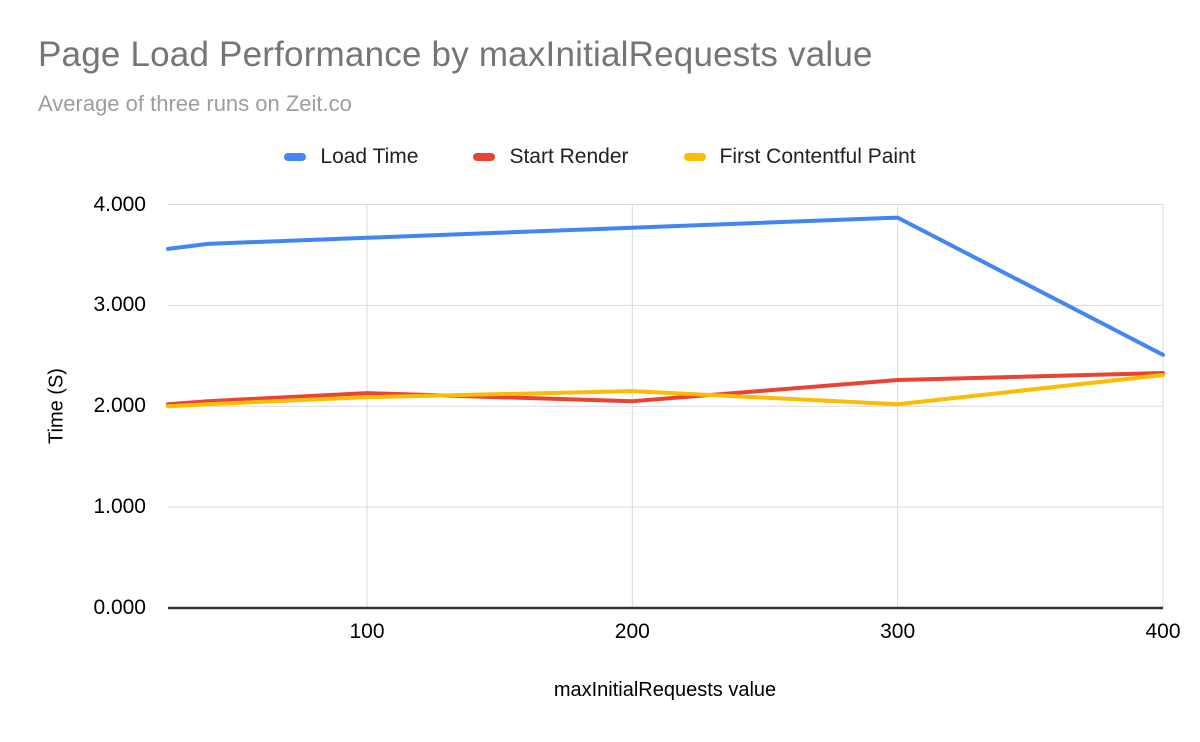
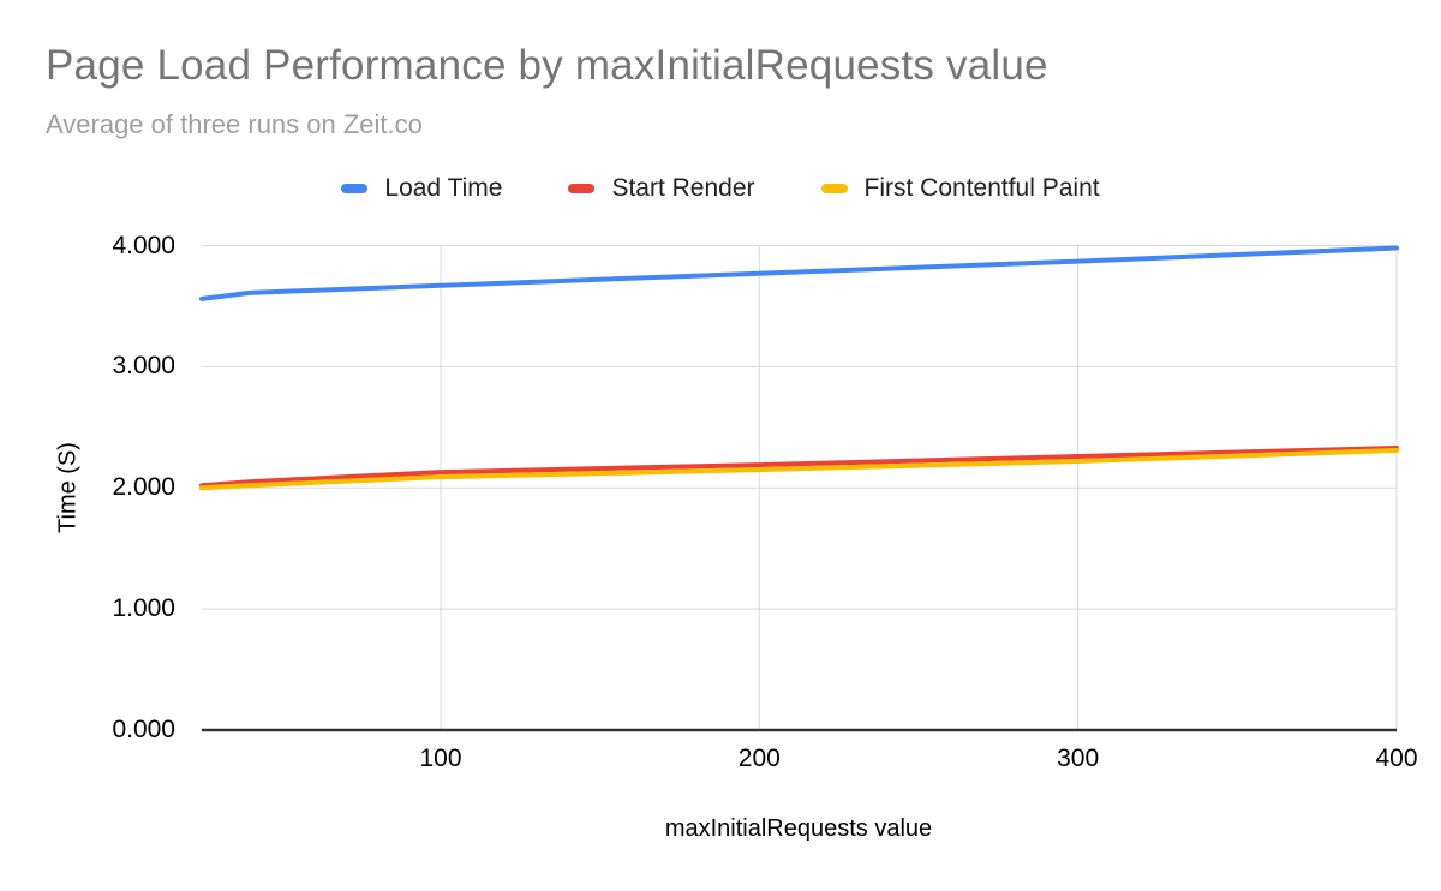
Start Render/200: 2.05 -> 2.19
First Contentful Paint/300: 2.02 -> 2.22
Load Time/400: 2.51 -> 3.98
